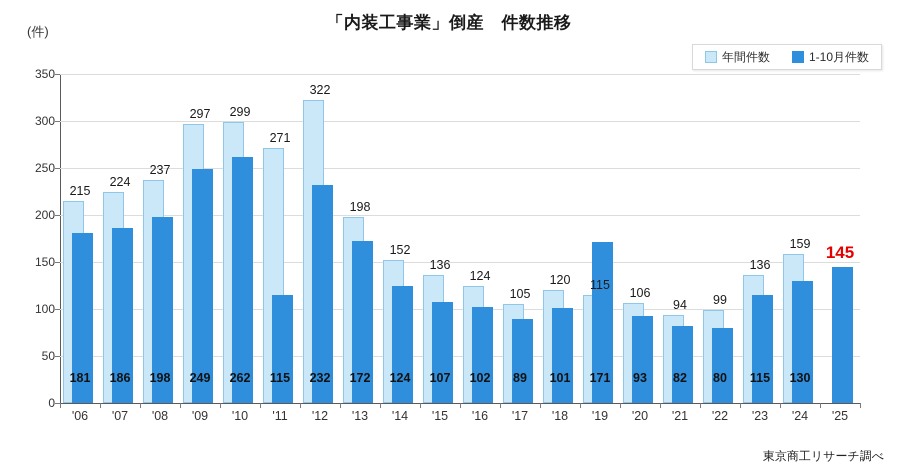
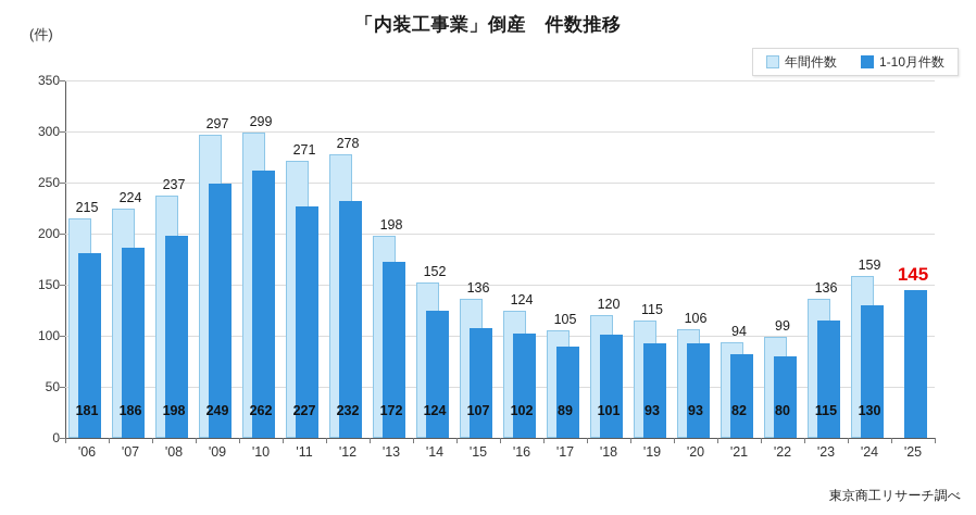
1-10月件数/'11: 115 -> 227
年間件数/'12: 322 -> 278
1-10月件数/'19: 171 -> 93
